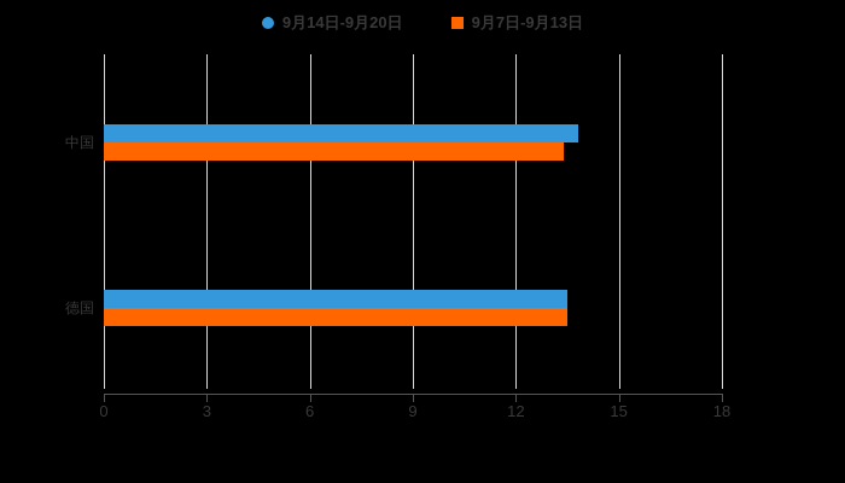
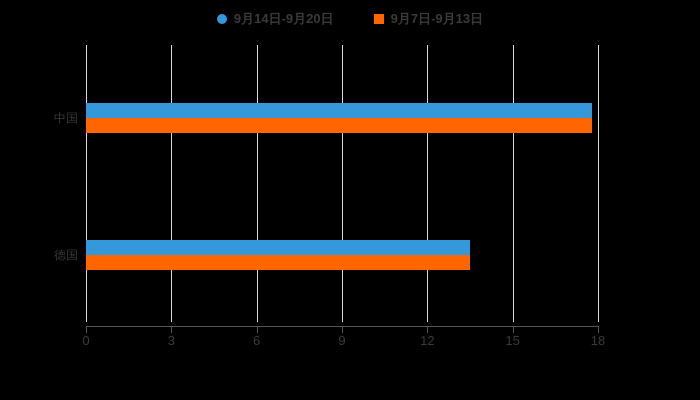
9月14日-9月20日/中国: 13.8 -> 17.8
9月7日-9月13日/中国: 13.4 -> 17.8
